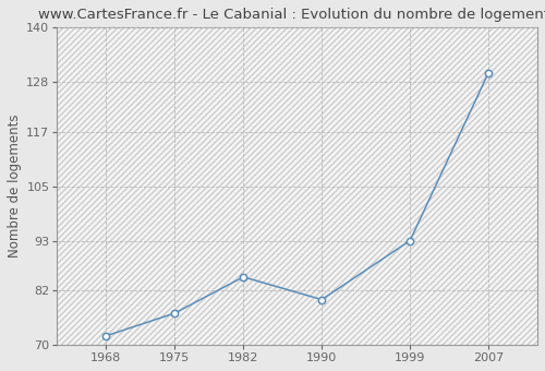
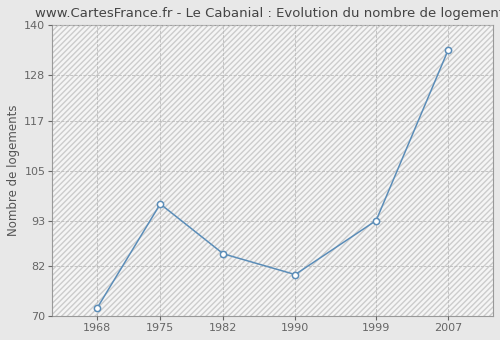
1975: 77 -> 97
2007: 130 -> 134
